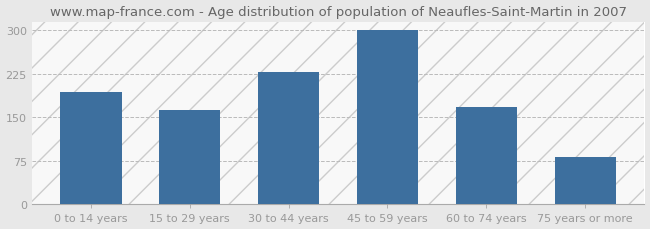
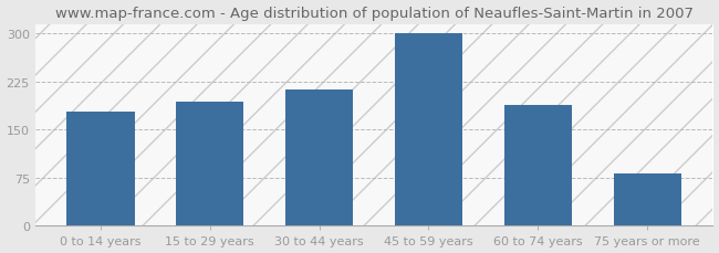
0 to 14 years: 193 -> 178
15 to 29 years: 162 -> 194
30 to 44 years: 228 -> 212
60 to 74 years: 168 -> 188
